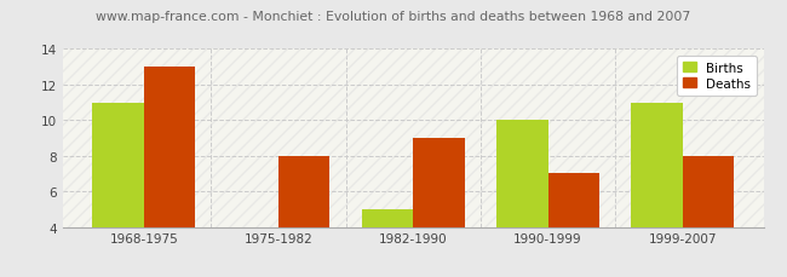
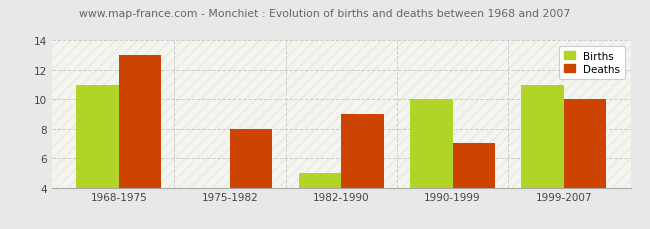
Deaths/1999-2007: 8 -> 10
